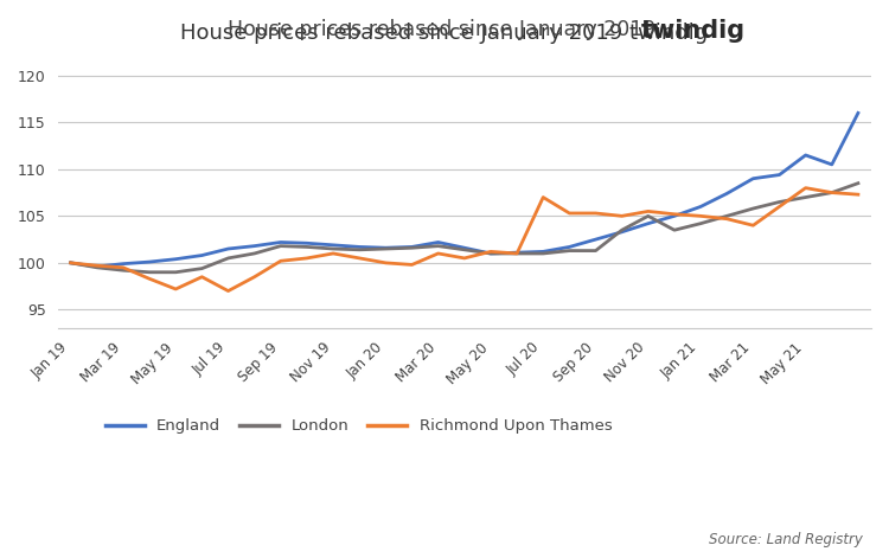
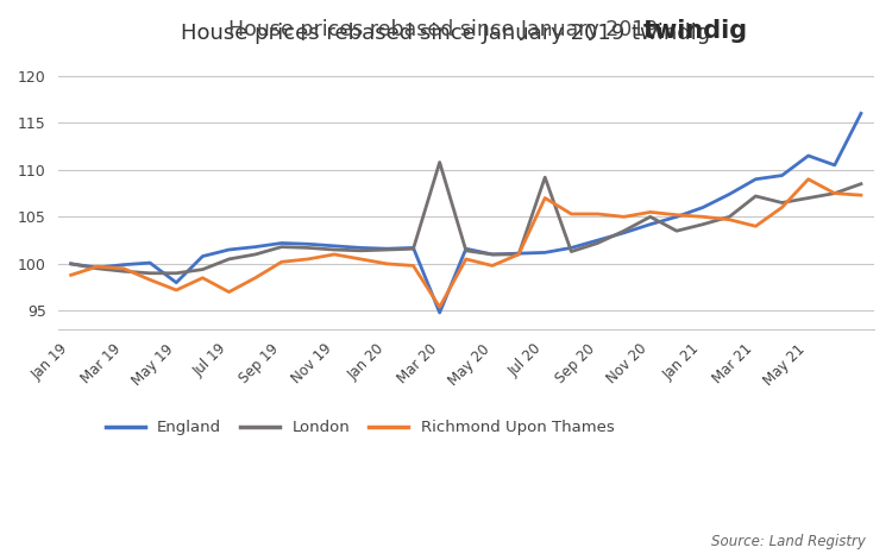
Richmond Upon Thames/Jan 19: 100.0 -> 98.8
England/May 19: 100.4 -> 98.0
England/Mar 20: 102.2 -> 94.8
London/Mar 20: 101.8 -> 110.8
Richmond Upon Thames/Mar 20: 101.0 -> 95.4
Richmond Upon Thames/May 20: 101.2 -> 99.8
London/Jul 20: 101.0 -> 109.2
London/Sep 20: 101.3 -> 102.2
London/Mar 21: 105.8 -> 107.2
Richmond Upon Thames/May 21: 108.0 -> 109.0
